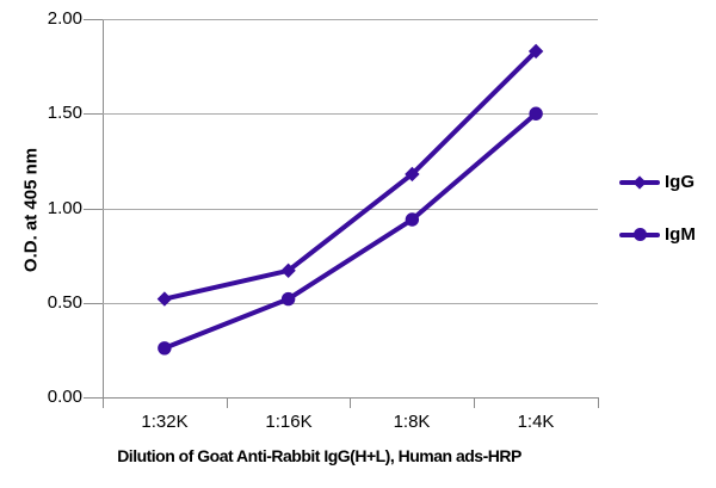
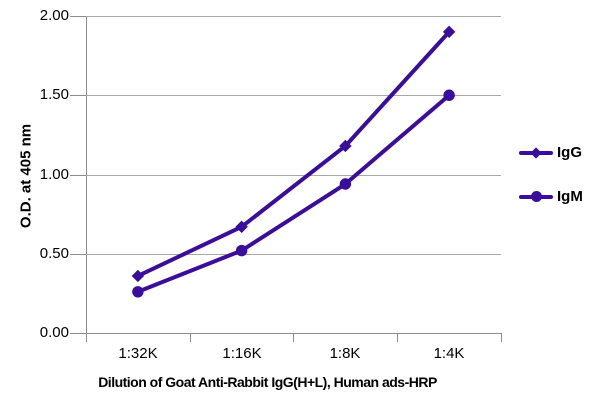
IgG/1:32K: 0.52 -> 0.36
IgG/1:4K: 1.83 -> 1.90
